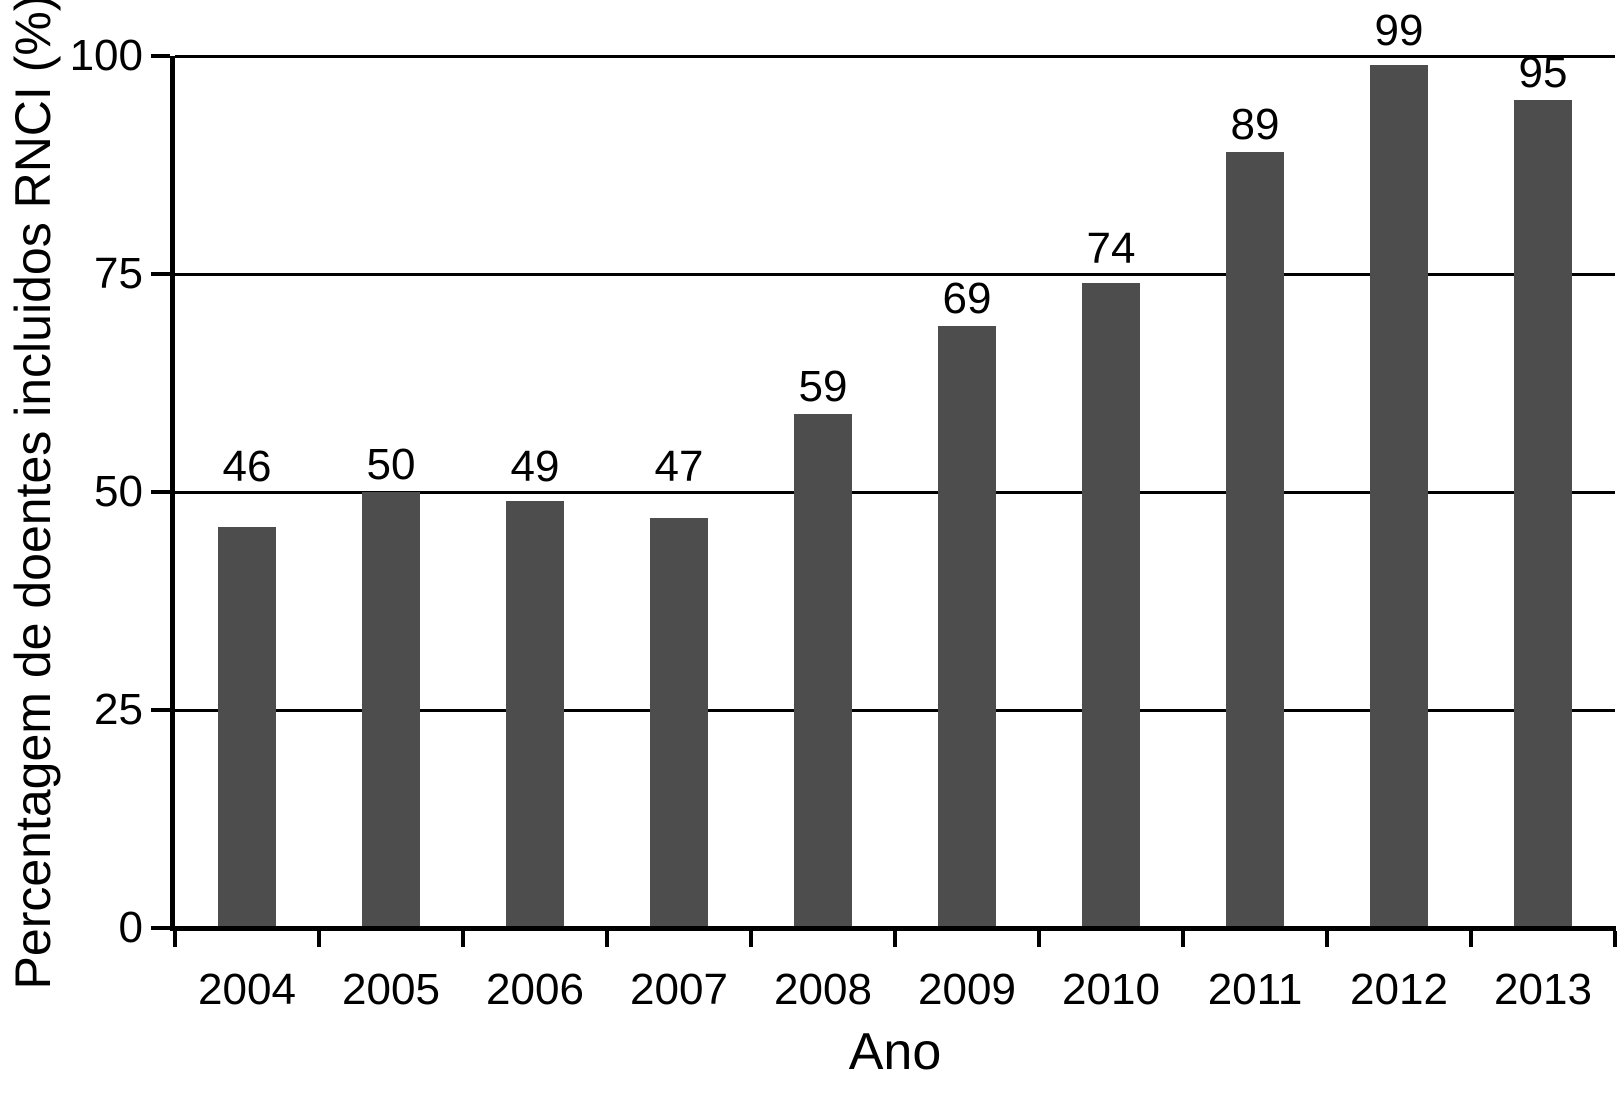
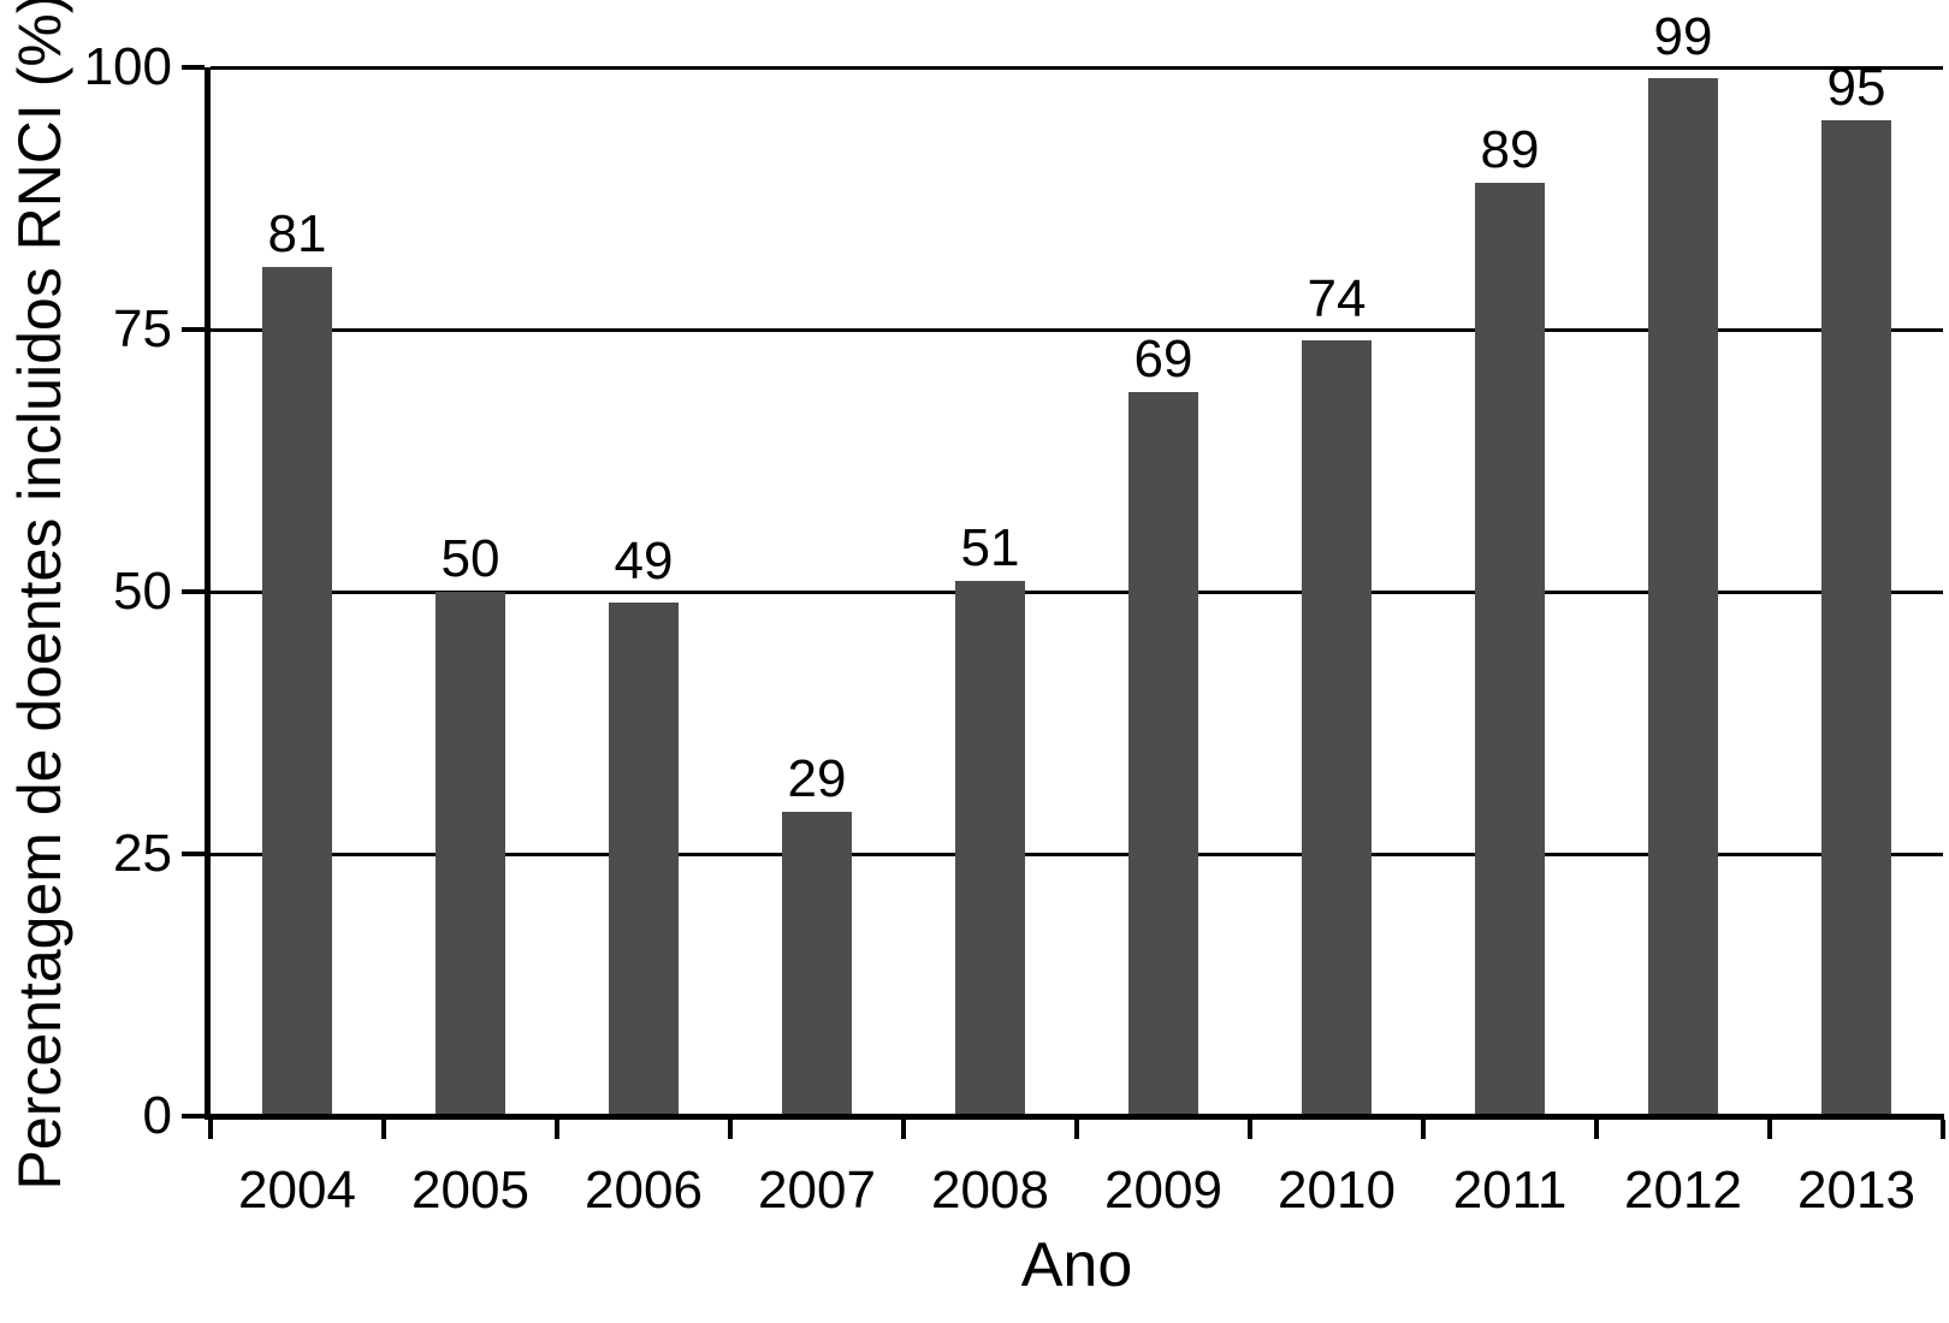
2004: 46 -> 81
2007: 47 -> 29
2008: 59 -> 51
